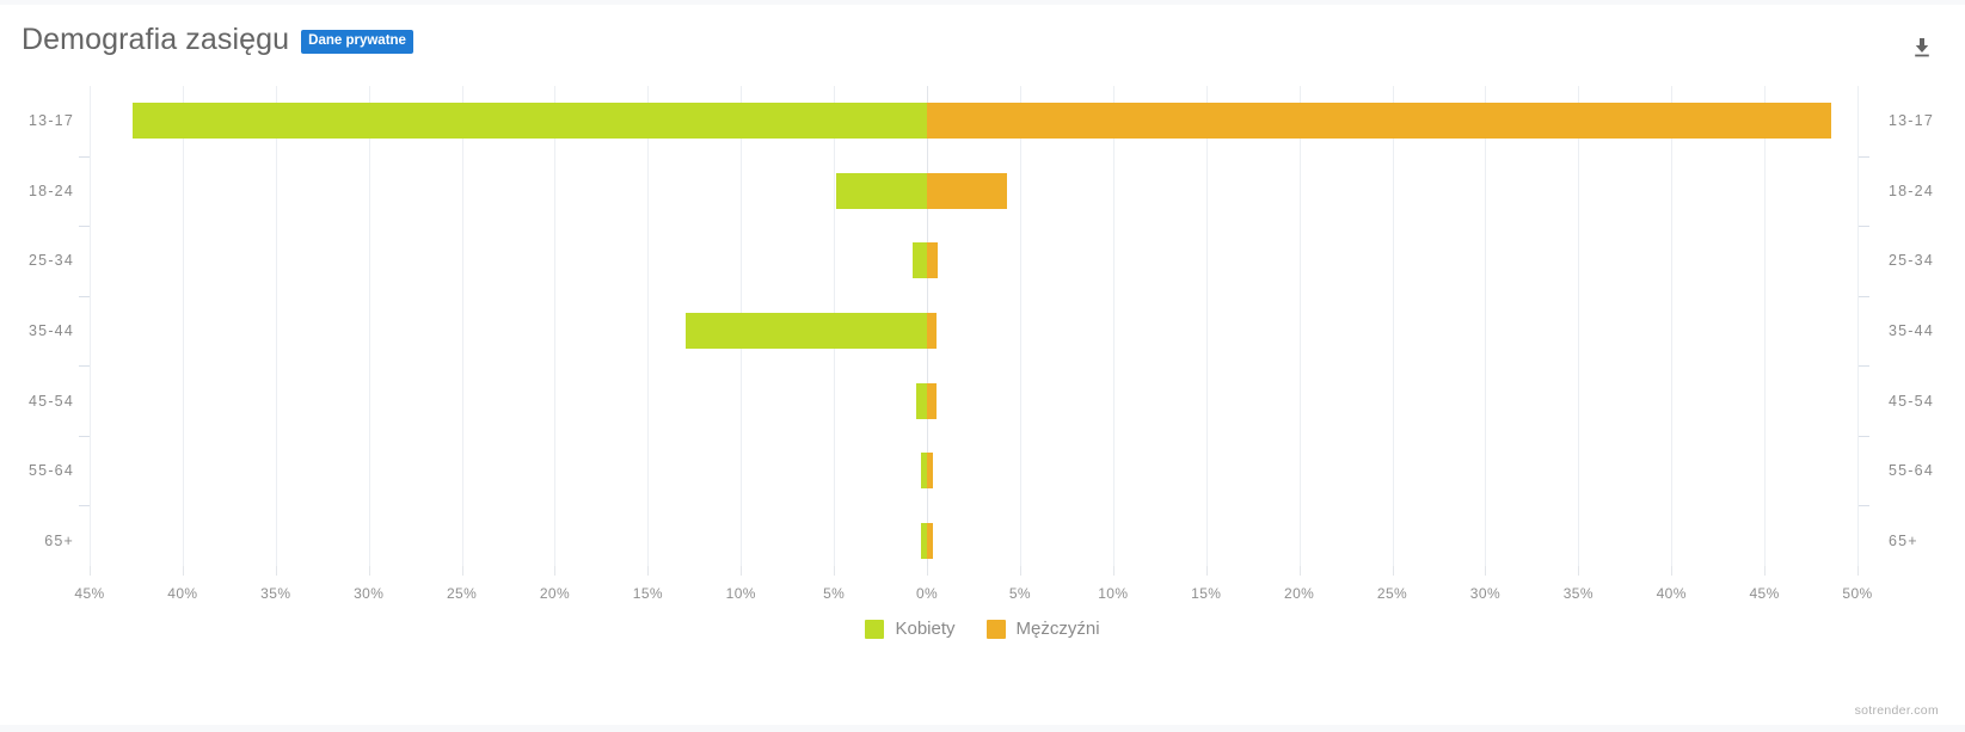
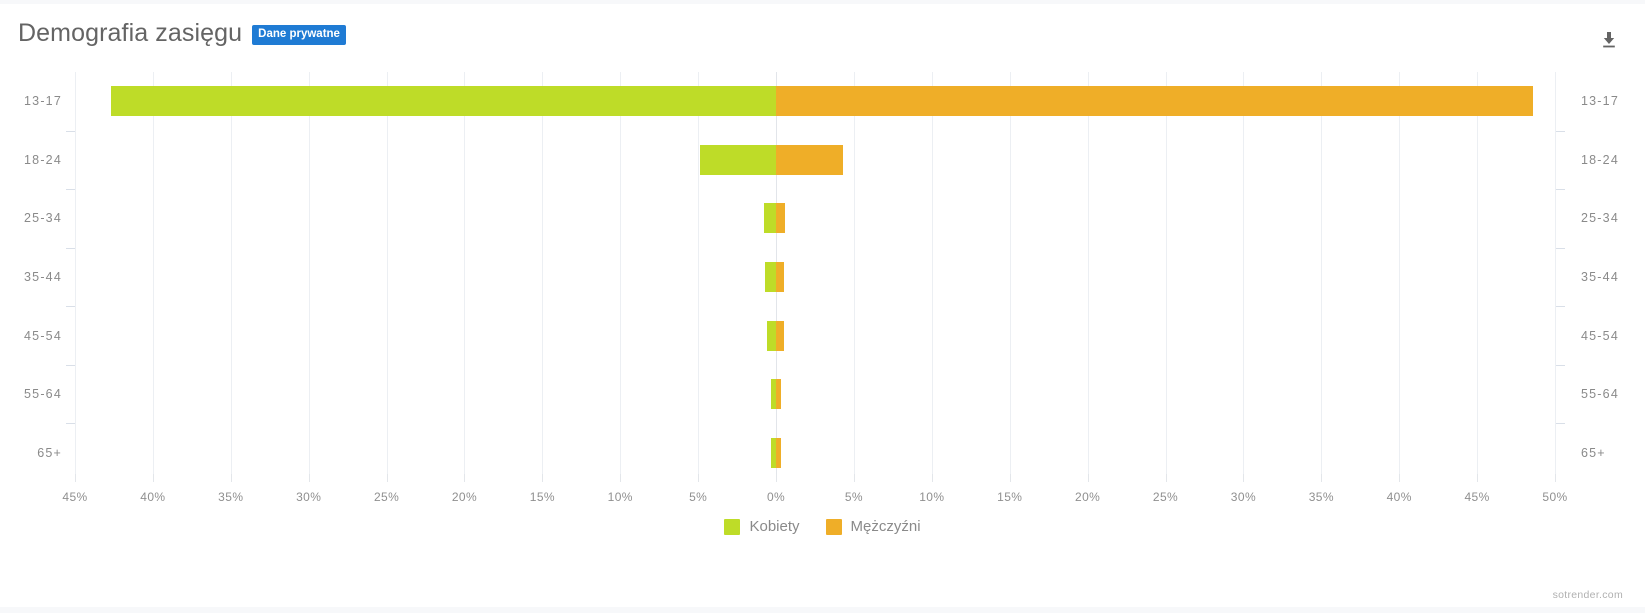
Kobiety/35-44: 13.0% -> 0.7%
